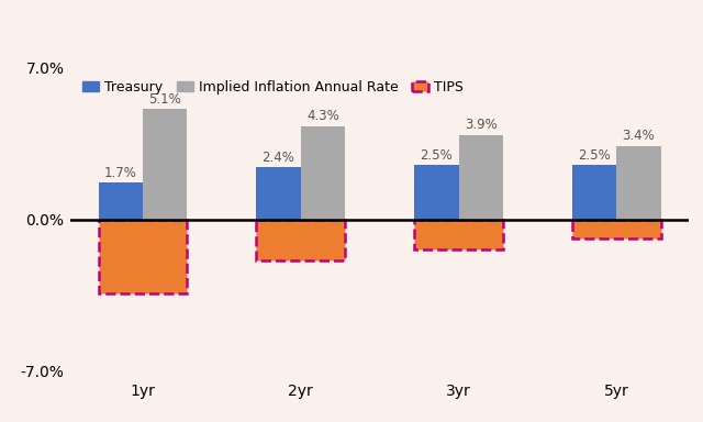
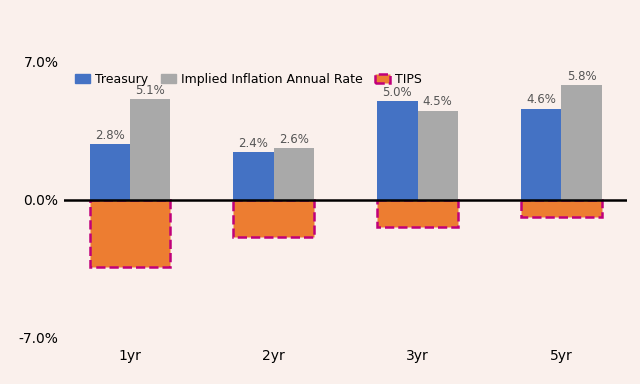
Treasury/1yr: 1.7% -> 2.8%
Implied Inflation Annual Rate/2yr: 4.3% -> 2.6%
Treasury/3yr: 2.5% -> 5.0%
Implied Inflation Annual Rate/3yr: 3.9% -> 4.5%
Treasury/5yr: 2.5% -> 4.6%
Implied Inflation Annual Rate/5yr: 3.4% -> 5.8%
